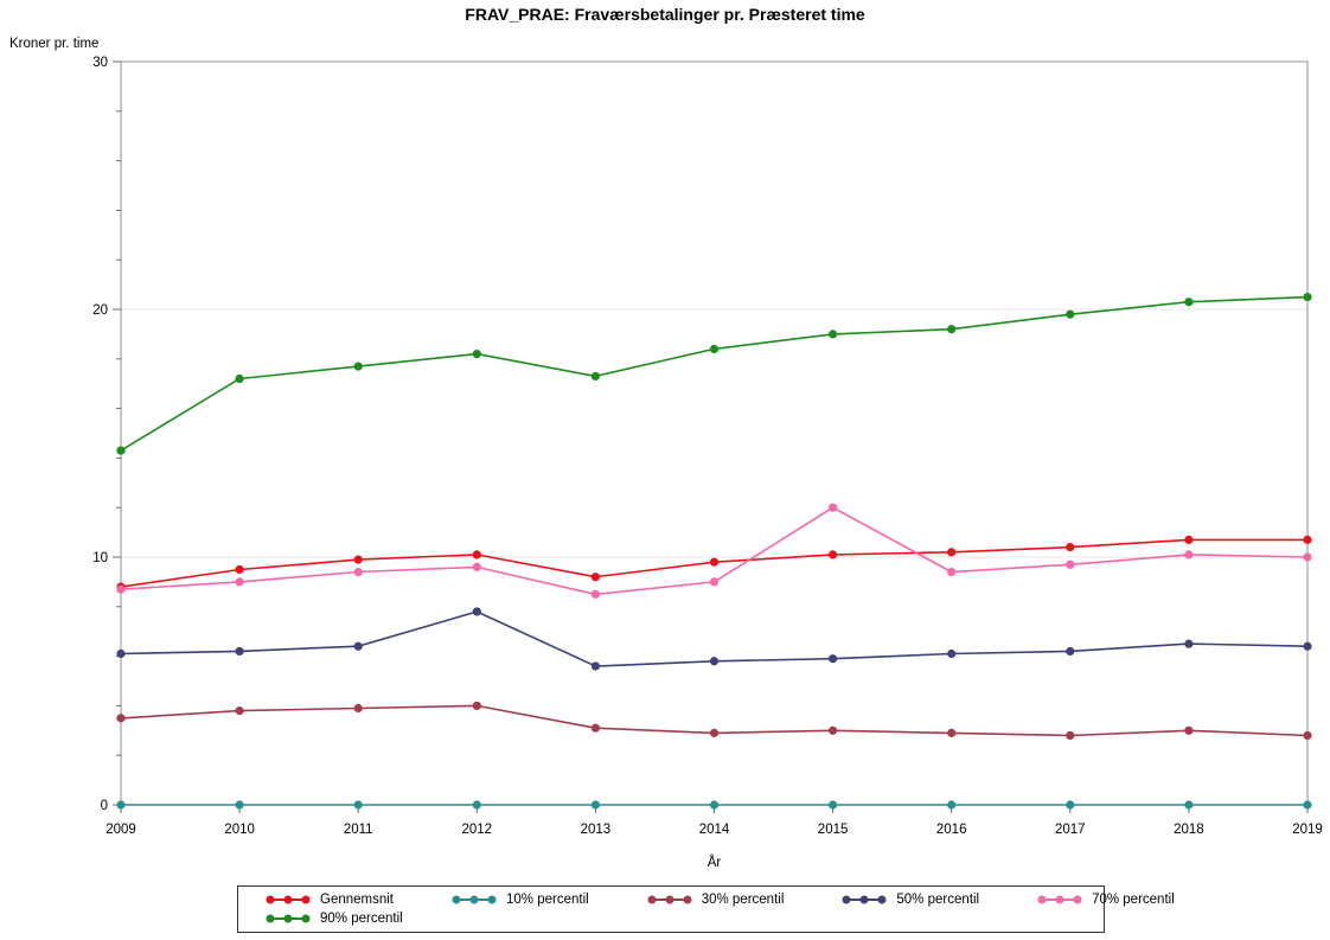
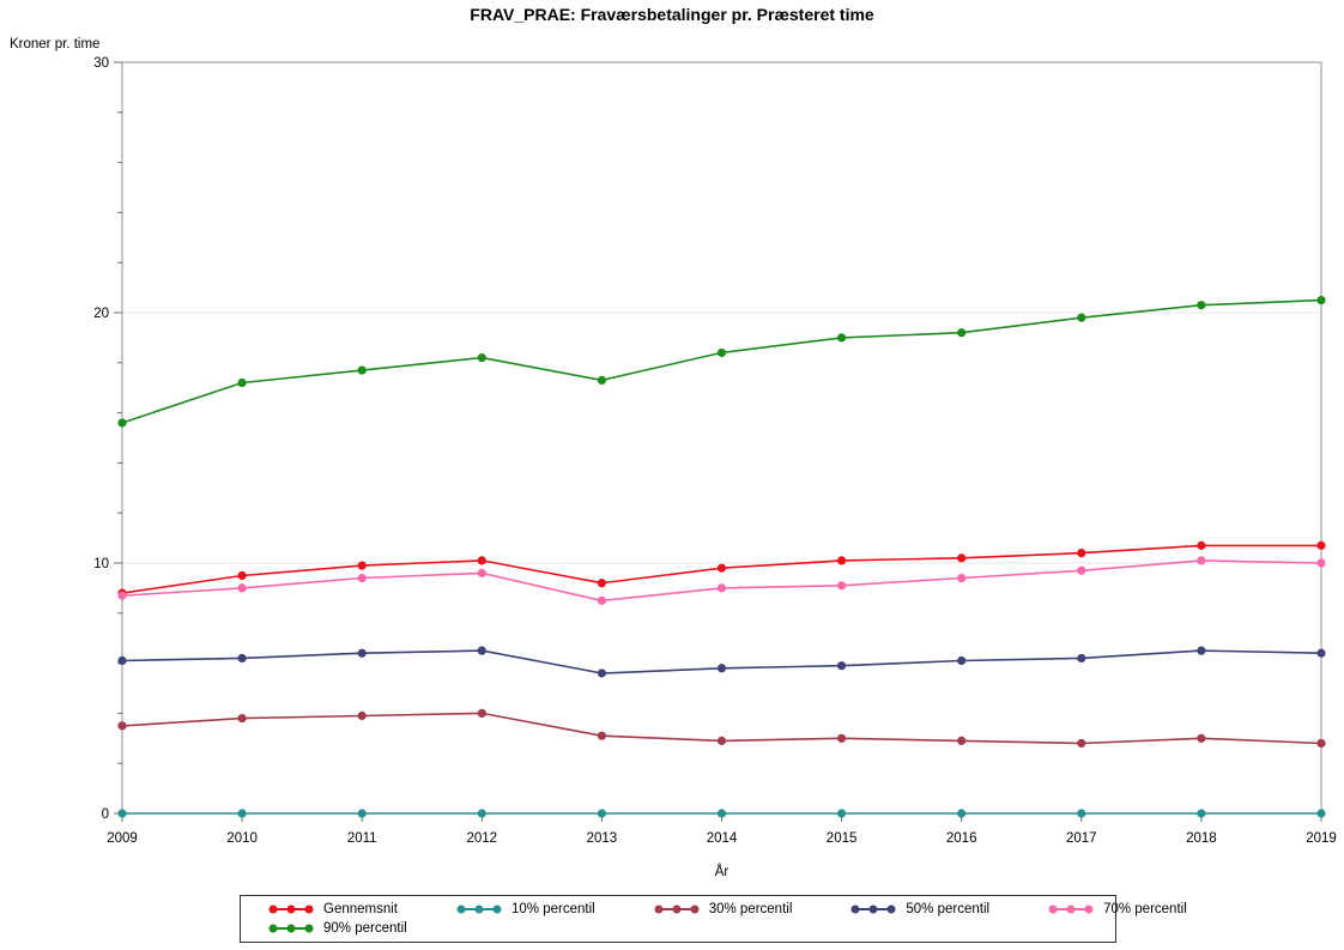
90% percentil/2009: 14.3 -> 15.6
50% percentil/2012: 7.8 -> 6.5
70% percentil/2015: 12.0 -> 9.1
